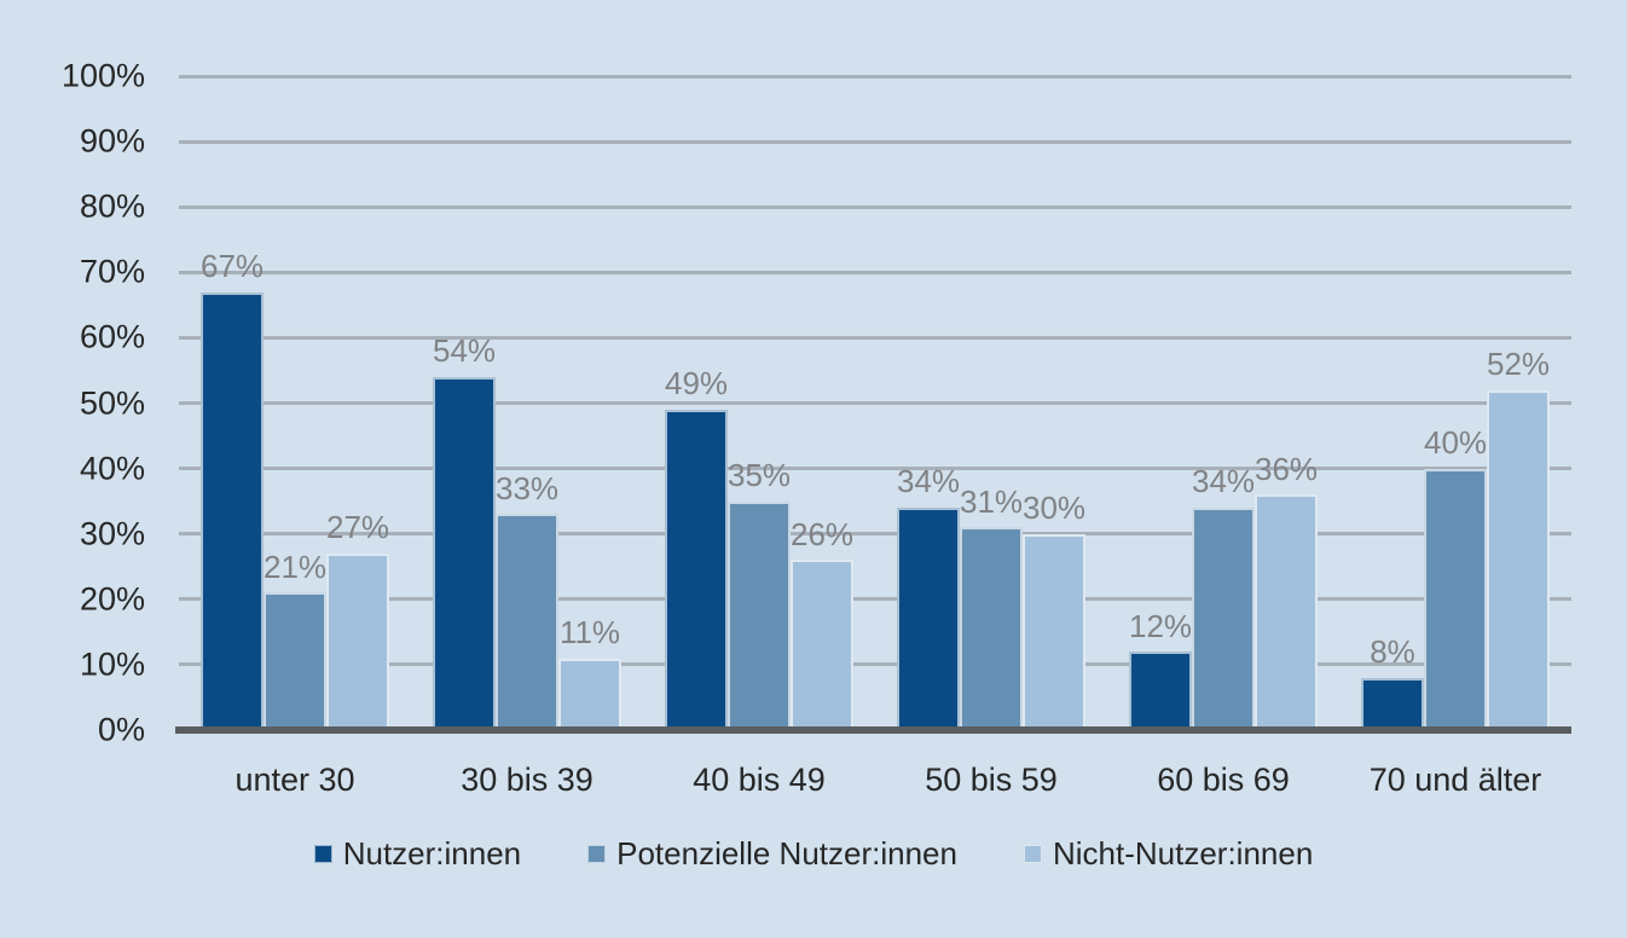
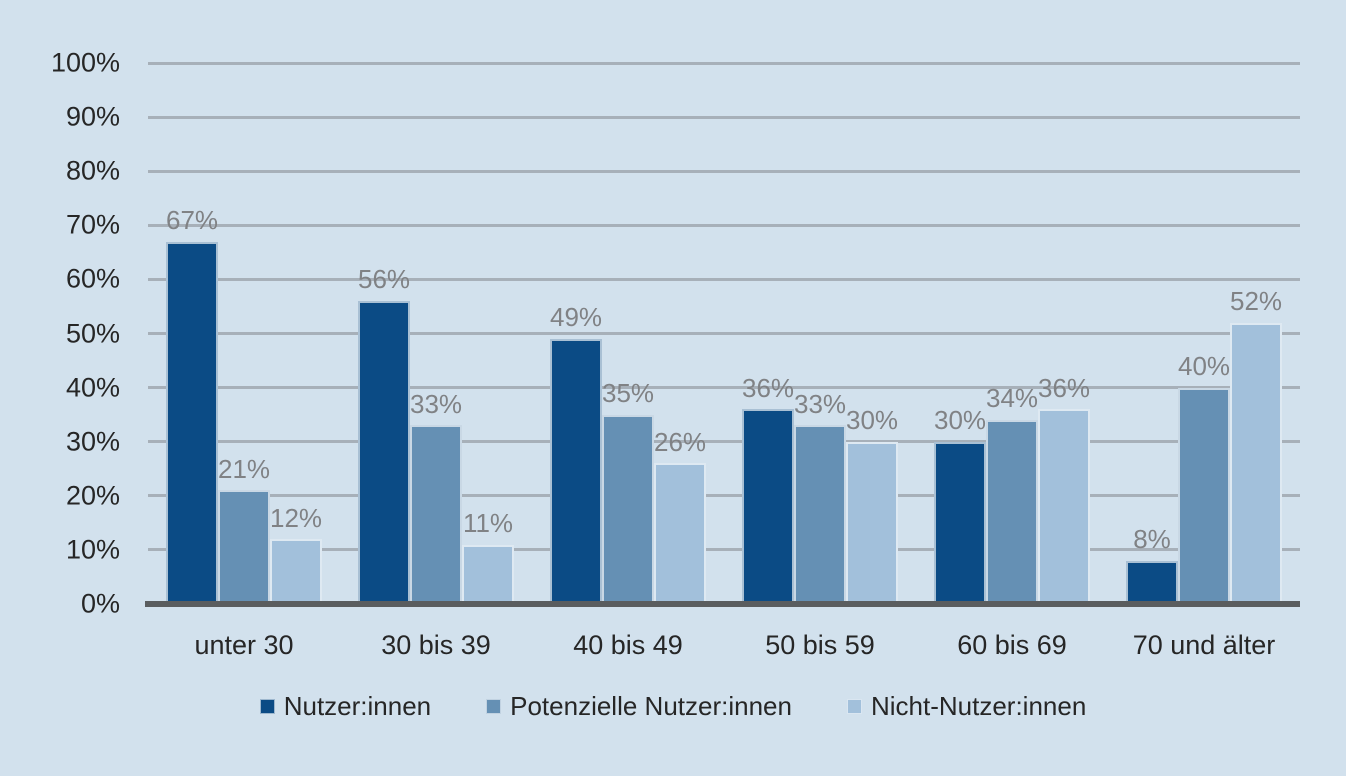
Nicht-Nutzer:innen/unter 30: 27% -> 12%
Nutzer:innen/30 bis 39: 54% -> 56%
Nutzer:innen/50 bis 59: 34% -> 36%
Potenzielle Nutzer:innen/50 bis 59: 31% -> 33%
Nutzer:innen/60 bis 69: 12% -> 30%
